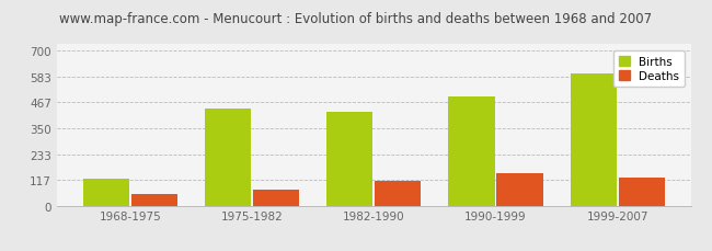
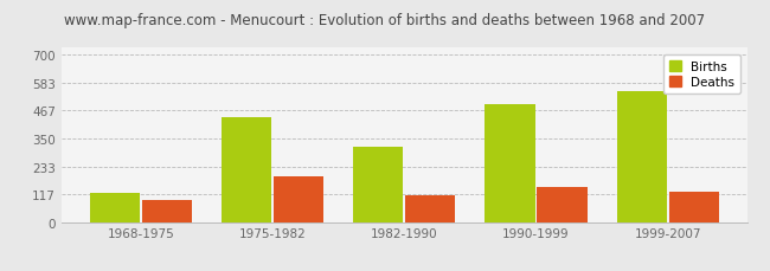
Deaths/1968-1975: 55 -> 90
Deaths/1975-1982: 72 -> 190
Births/1982-1990: 425 -> 315
Births/1999-2007: 600 -> 550
